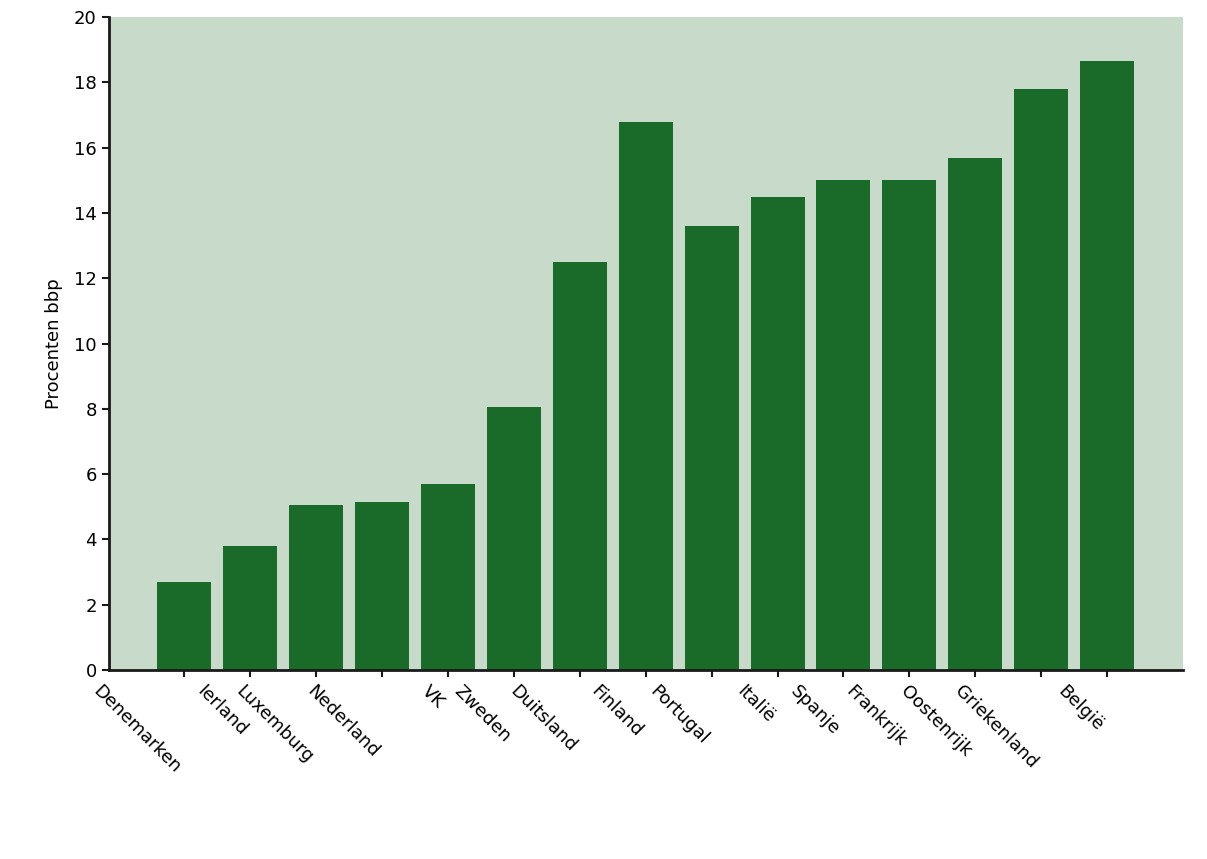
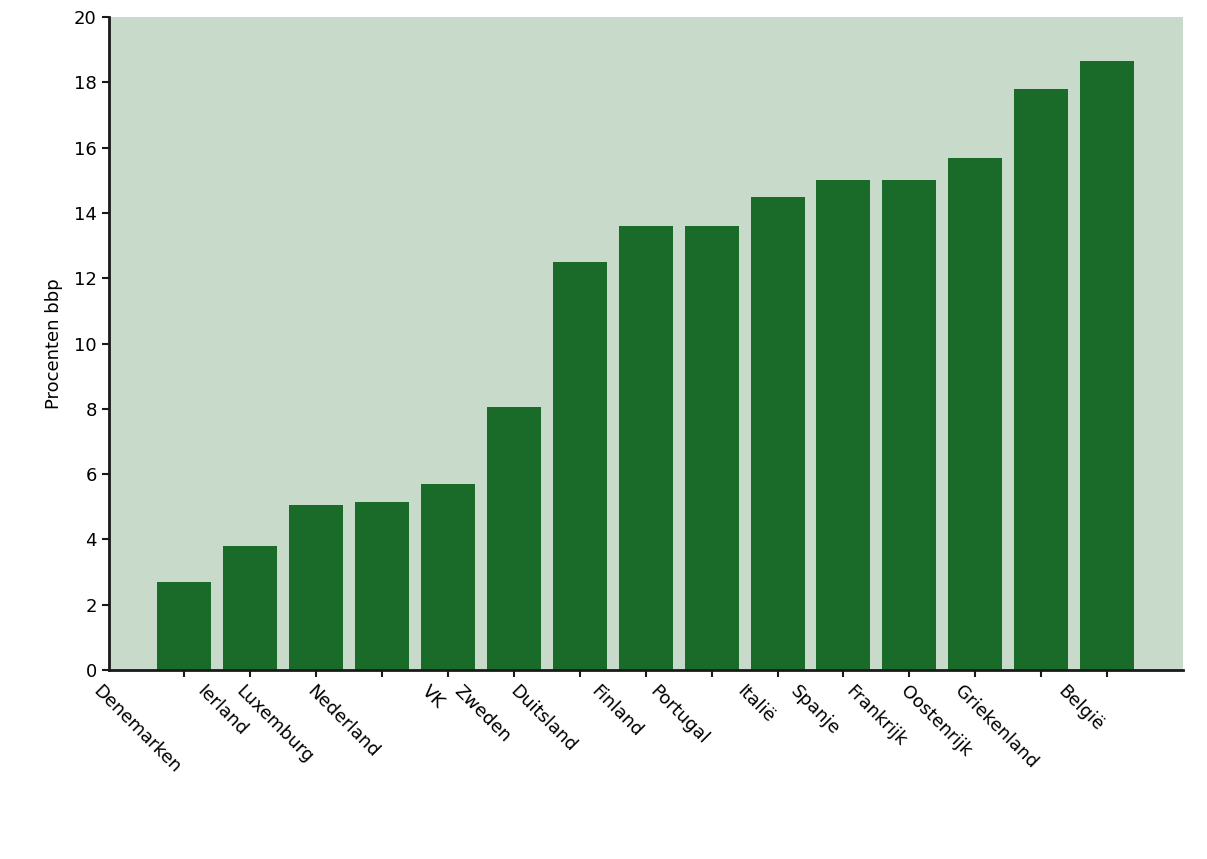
Finland: 16.80 -> 13.60
